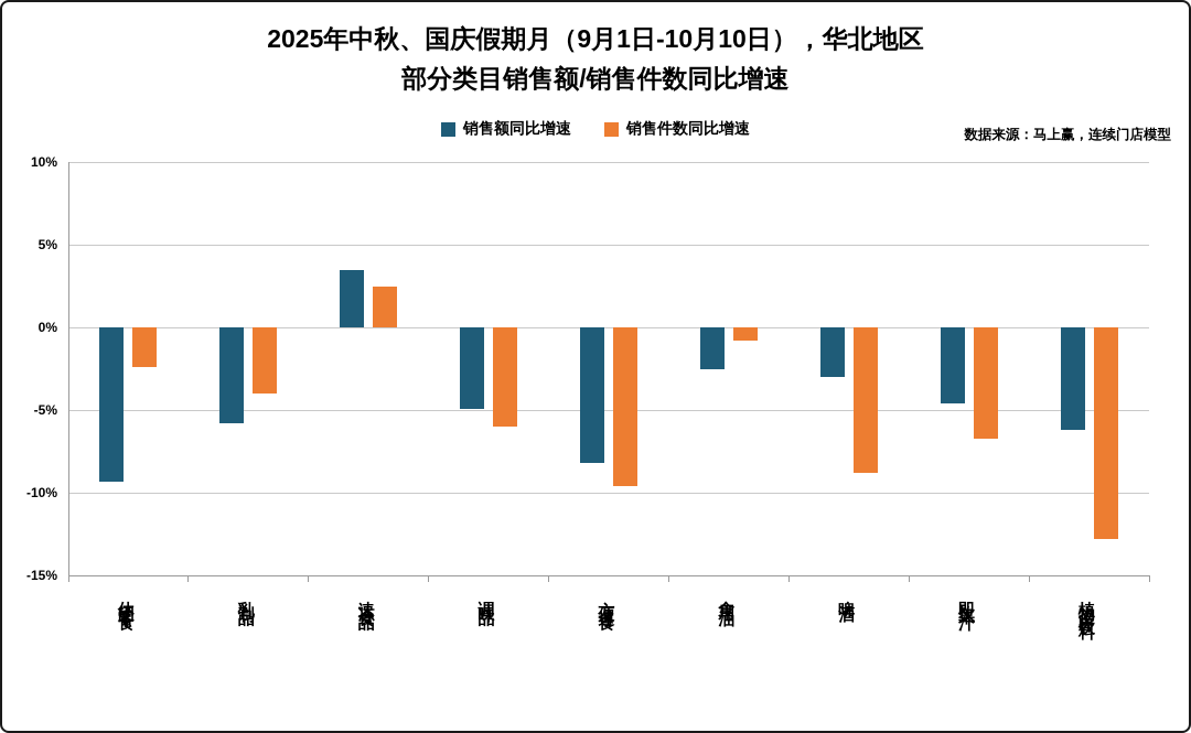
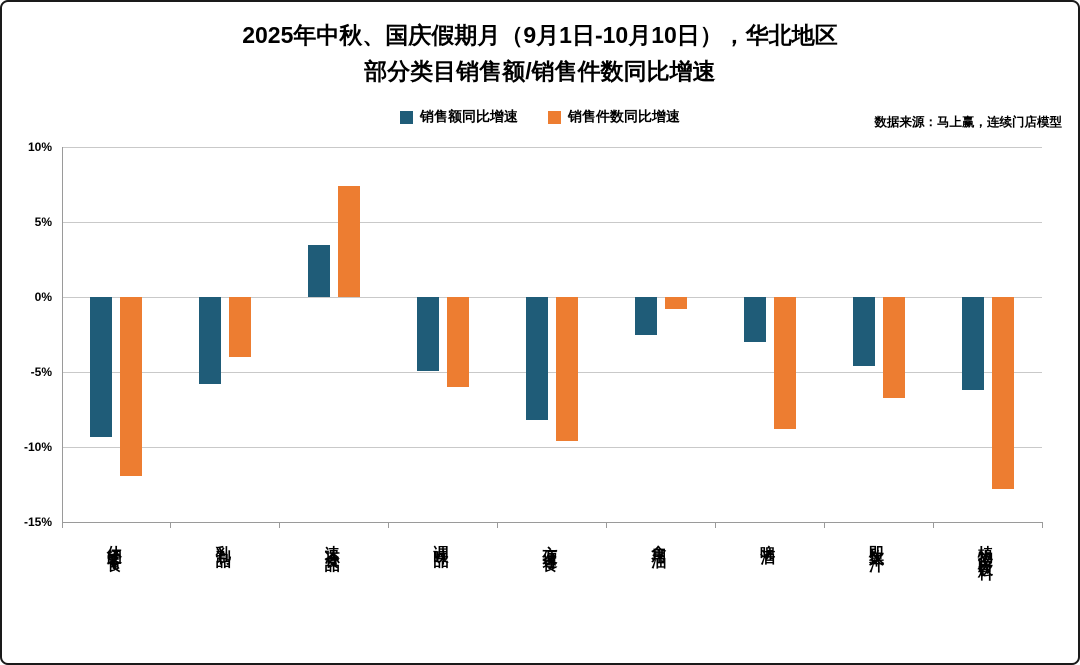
销售件数同比增速/休闲零食: -2.4% -> -11.9%
销售件数同比增速/速冻食品: 2.5% -> 7.4%
